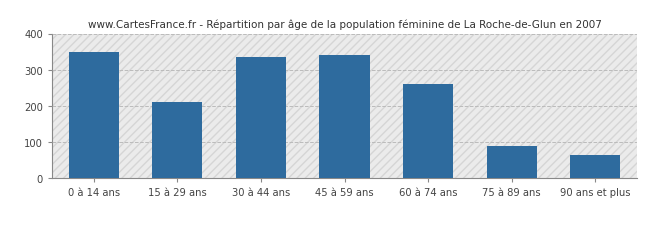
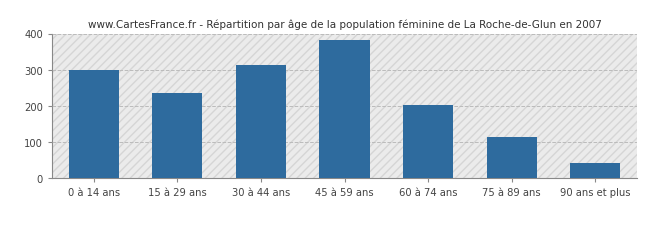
0 à 14 ans: 350 -> 298
15 à 29 ans: 210 -> 237
30 à 44 ans: 335 -> 313
45 à 59 ans: 340 -> 381
60 à 74 ans: 260 -> 204
75 à 89 ans: 90 -> 113
90 ans et plus: 65 -> 42
